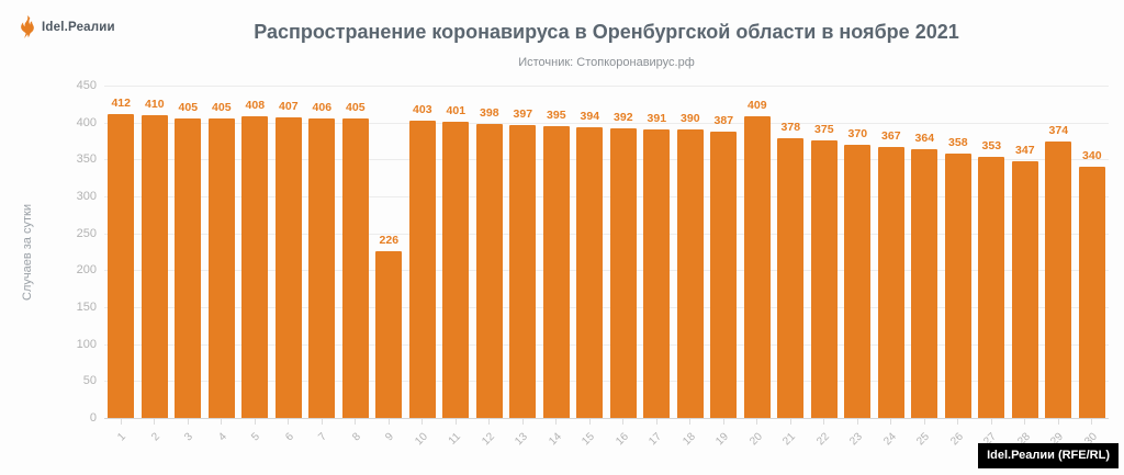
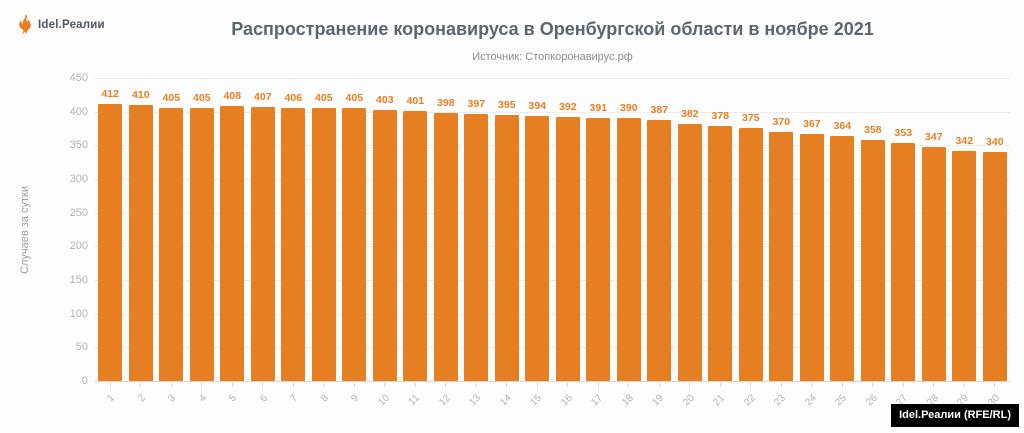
9: 226 -> 405
20: 409 -> 382
29: 374 -> 342
